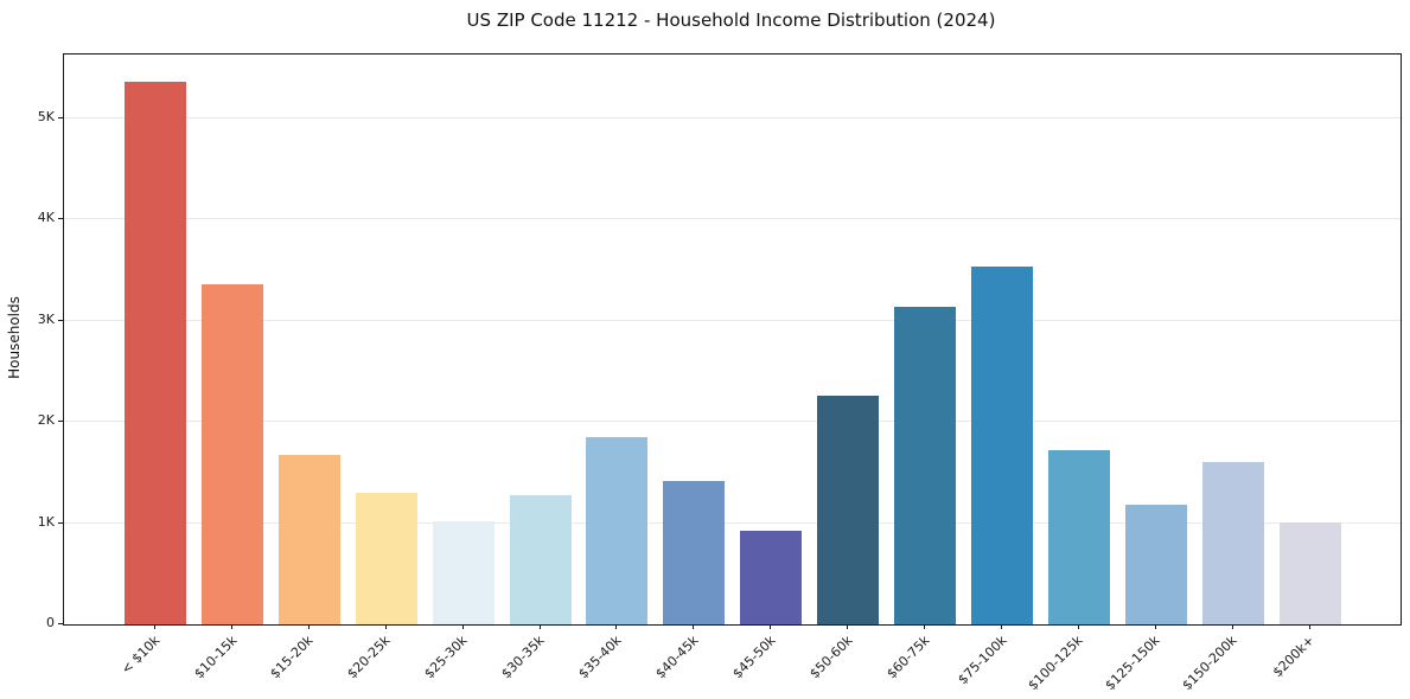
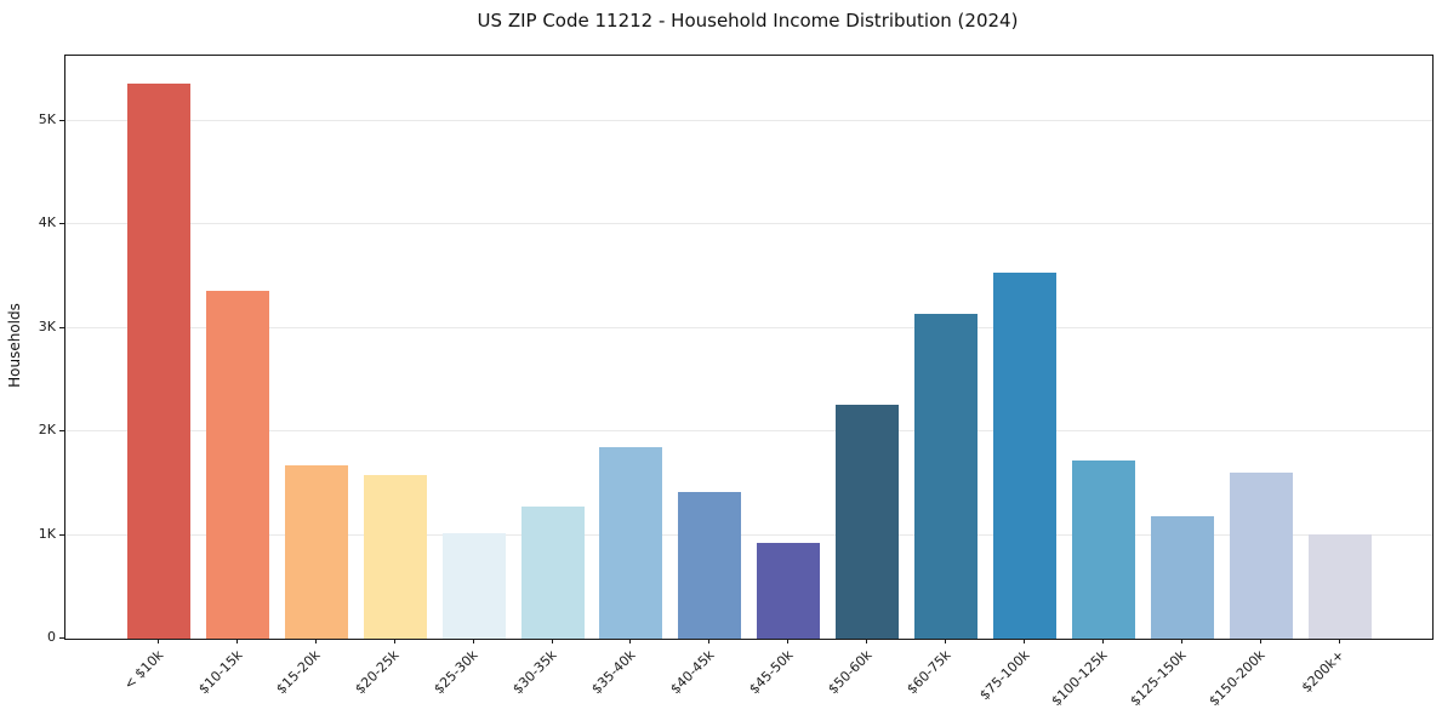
$20-25k: 1.3K -> 1.6K
